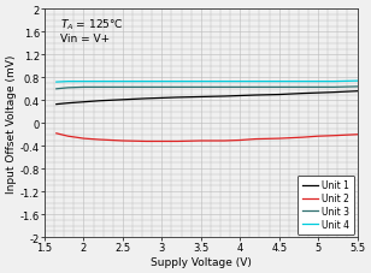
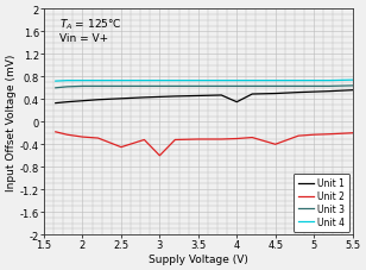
Unit 2/2.5: -0.31 -> -0.45
Unit 2/3: -0.32 -> -0.60
Unit 1/4: 0.48 -> 0.35
Unit 2/4.5: -0.27 -> -0.40
